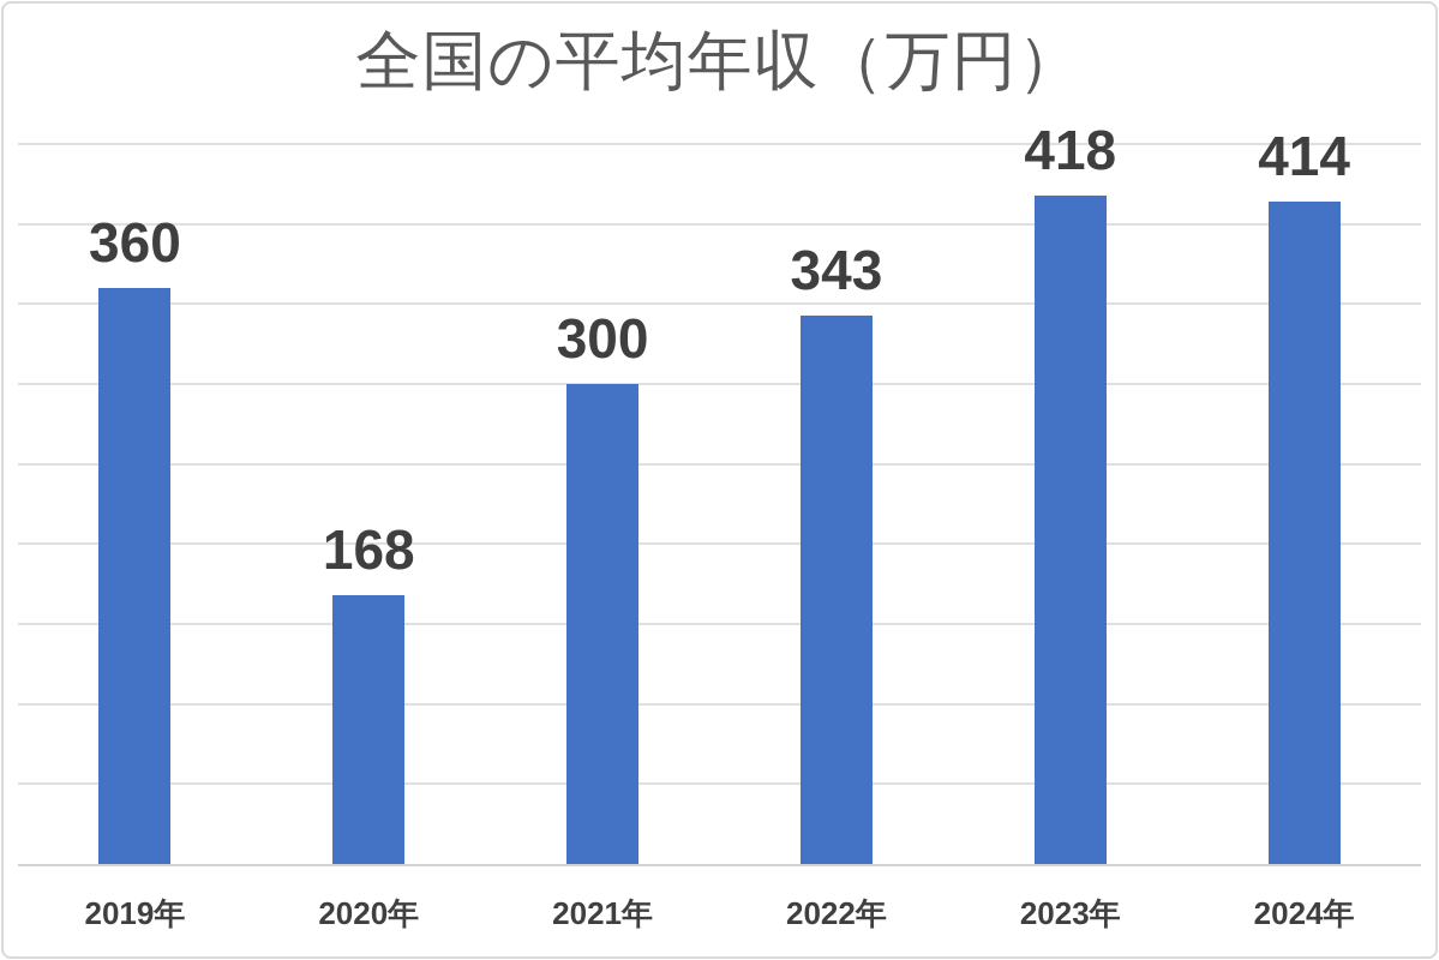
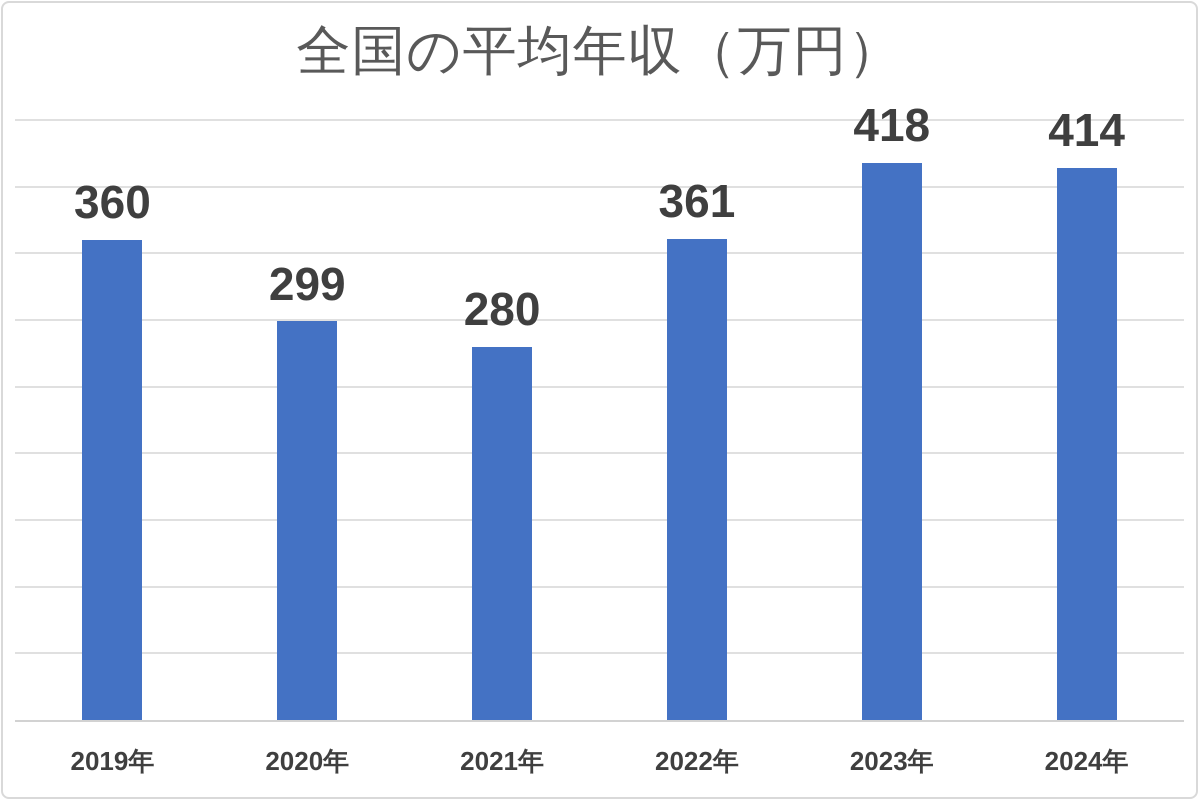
2020年: 168 -> 299
2021年: 300 -> 280
2022年: 343 -> 361
